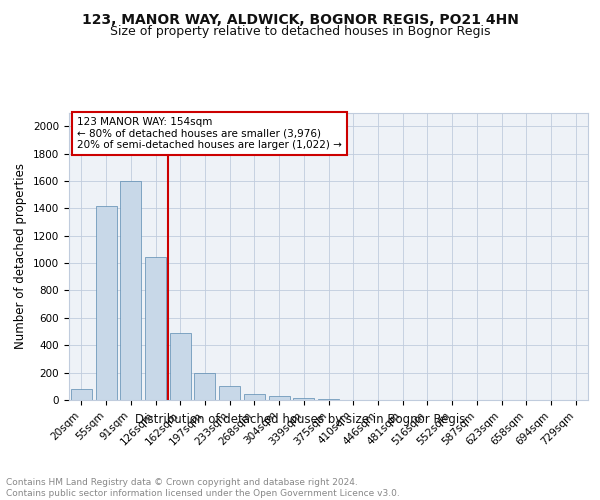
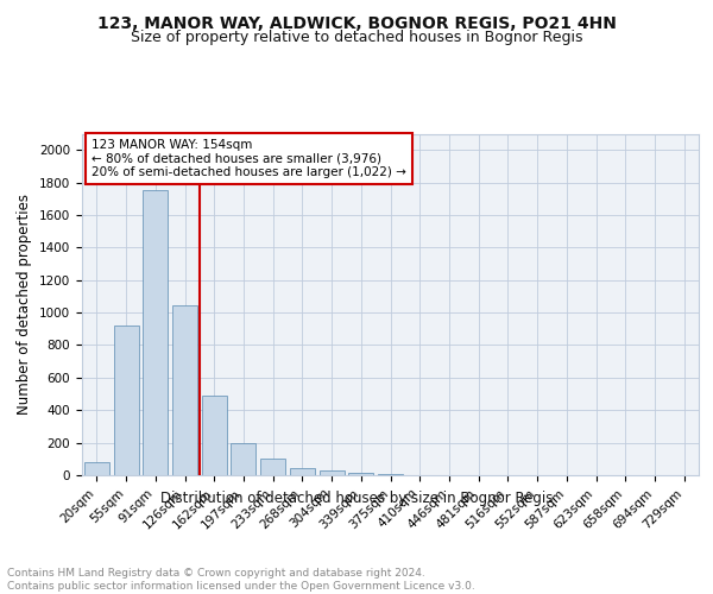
55sqm: 1420 -> 920
91sqm: 1600 -> 1750
